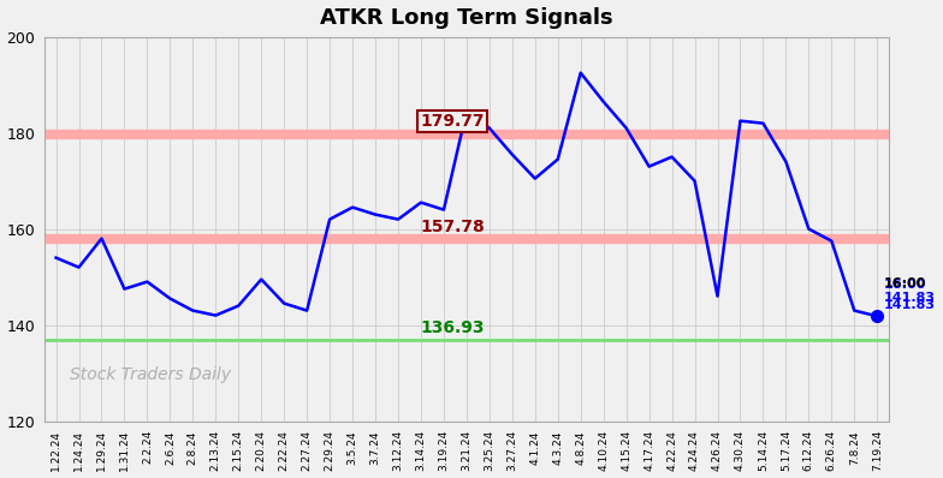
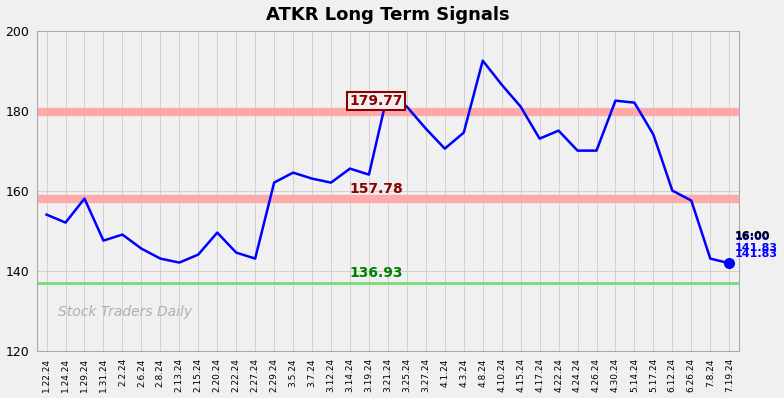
4.26.24: 146.0 -> 170.0
